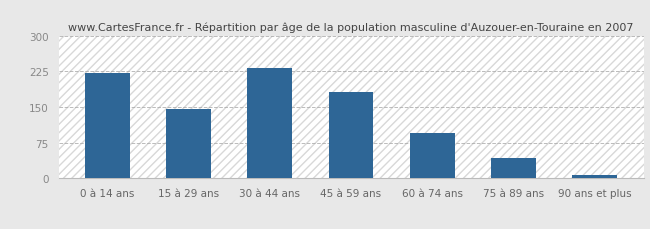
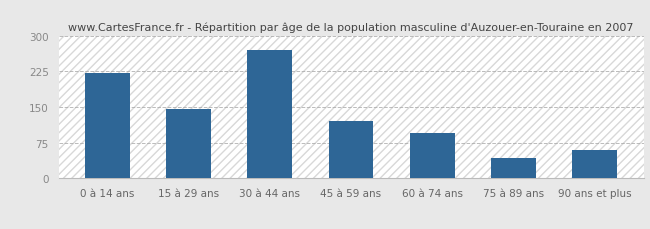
30 à 44 ans: 233 -> 270
45 à 59 ans: 182 -> 120
90 ans et plus: 7 -> 60
